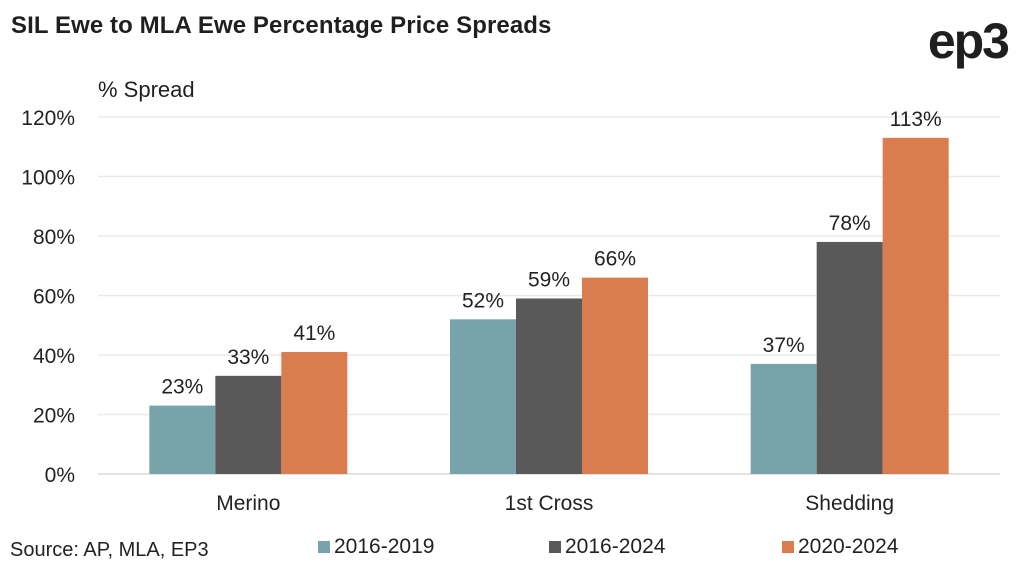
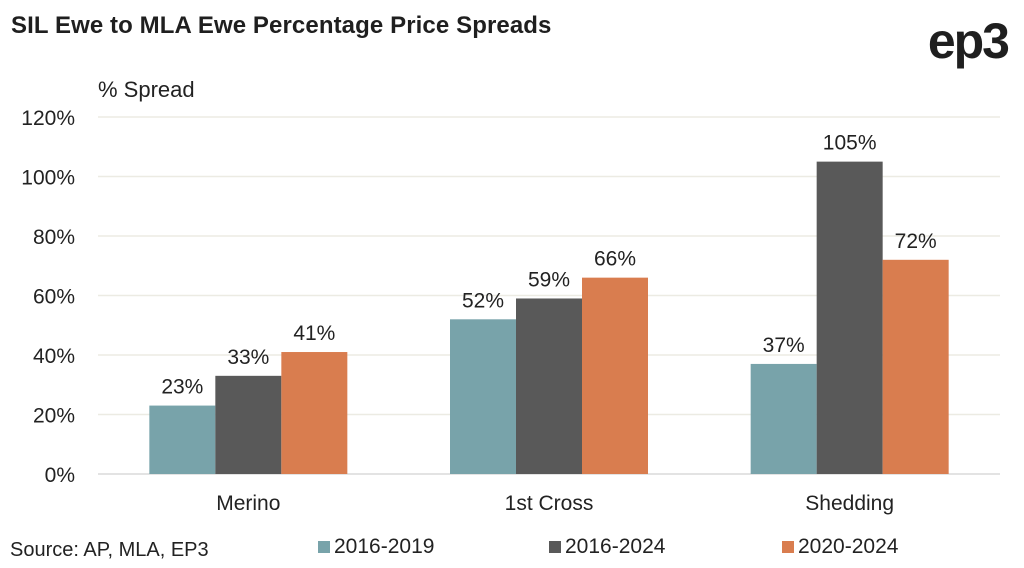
2016-2024/Shedding: 78% -> 105%
2020-2024/Shedding: 113% -> 72%
